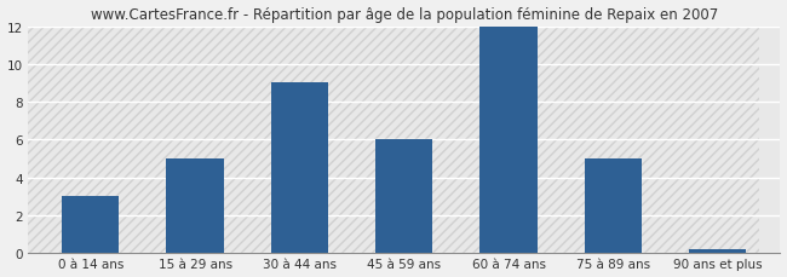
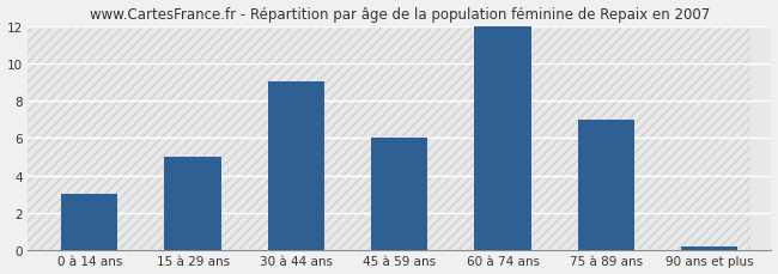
75 à 89 ans: 5.0 -> 7.0
